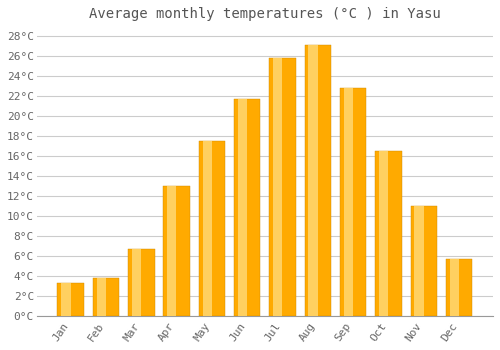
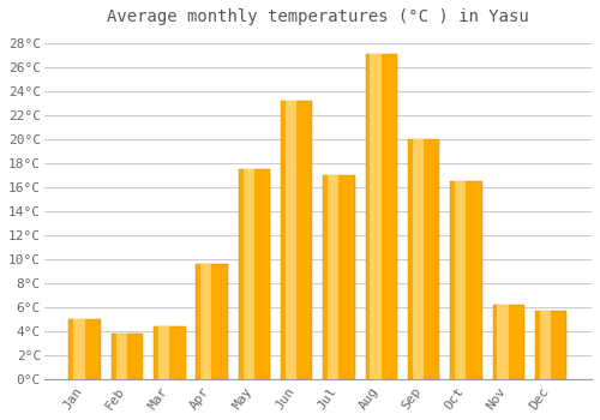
Jan: 3.3°C -> 5.0°C
Mar: 6.7°C -> 4.4°C
Apr: 13.0°C -> 9.6°C
Jun: 21.7°C -> 23.2°C
Jul: 25.8°C -> 17.0°C
Sep: 22.8°C -> 20.0°C
Nov: 11.0°C -> 6.2°C
